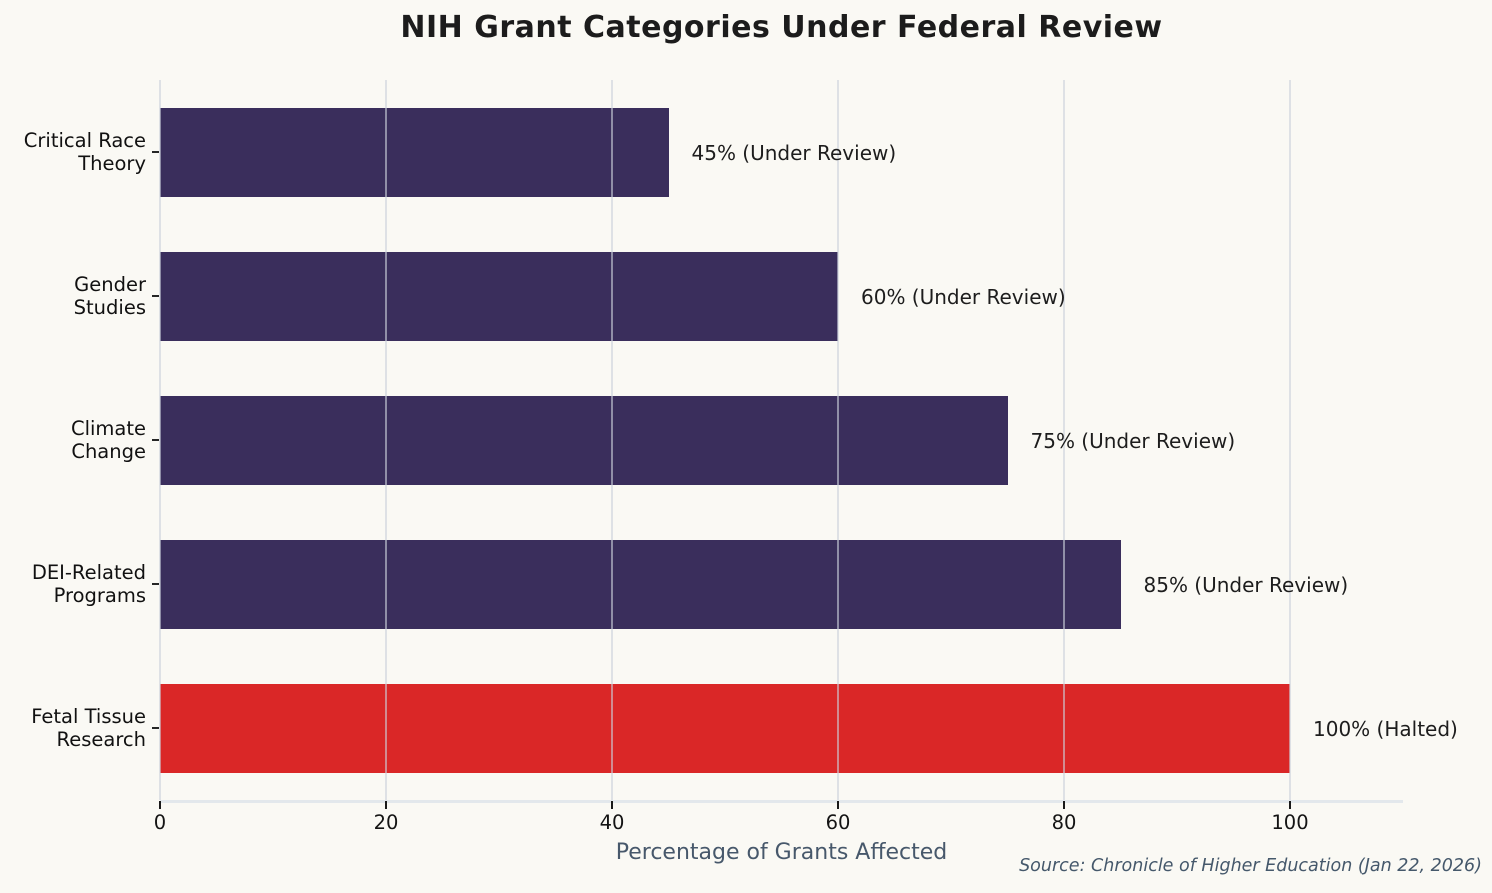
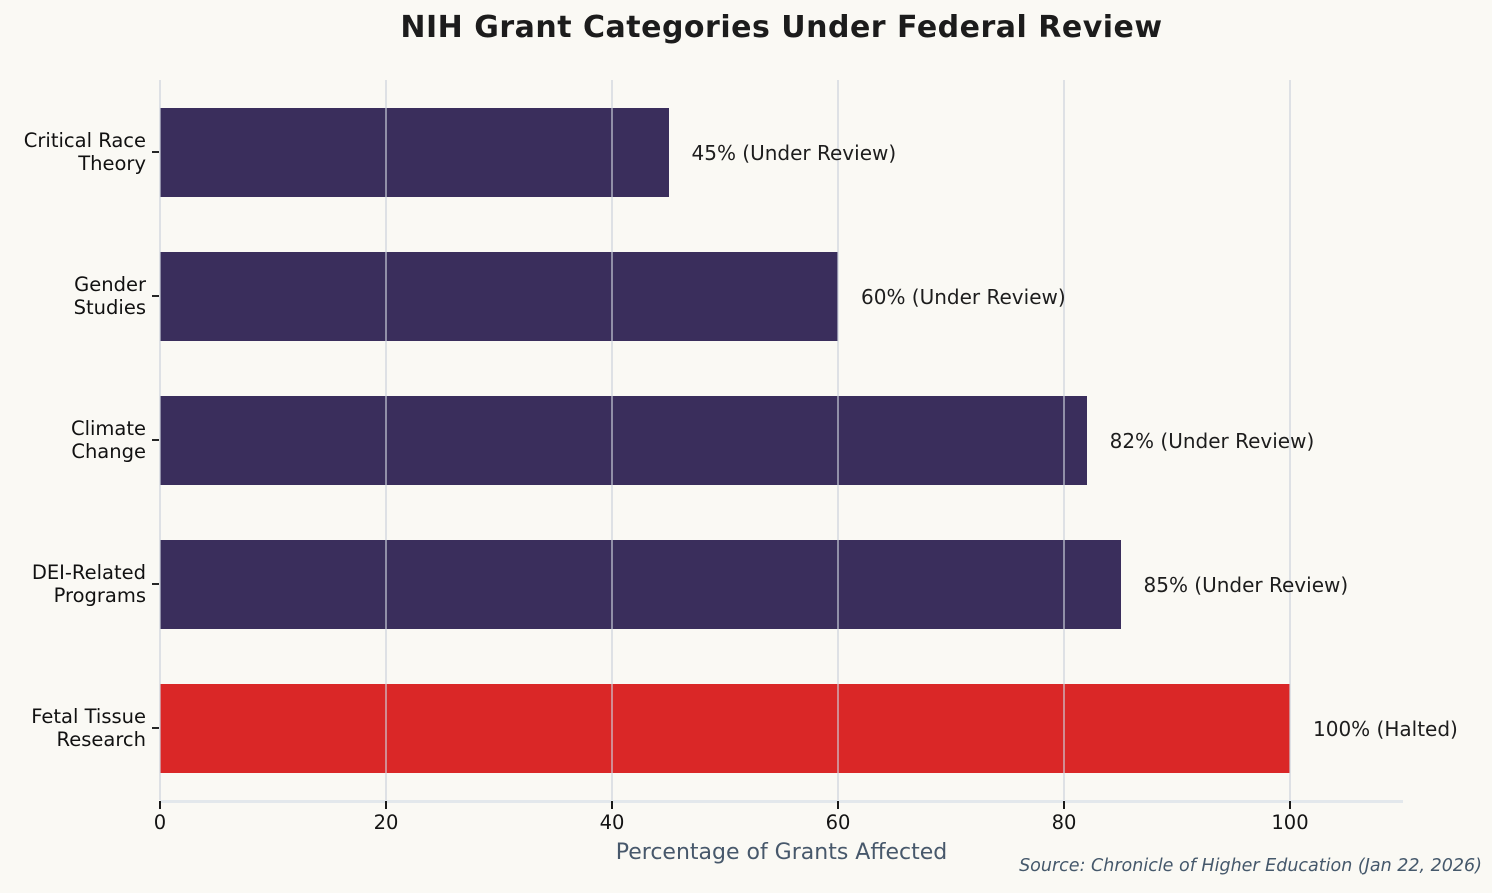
Climate Change: 75% -> 82%
